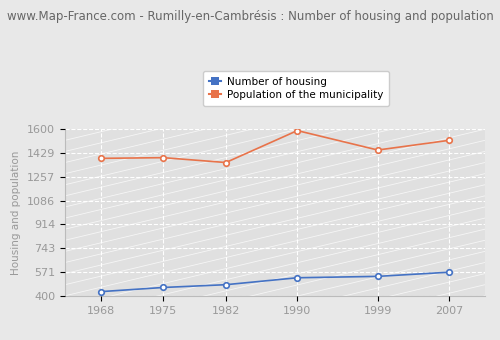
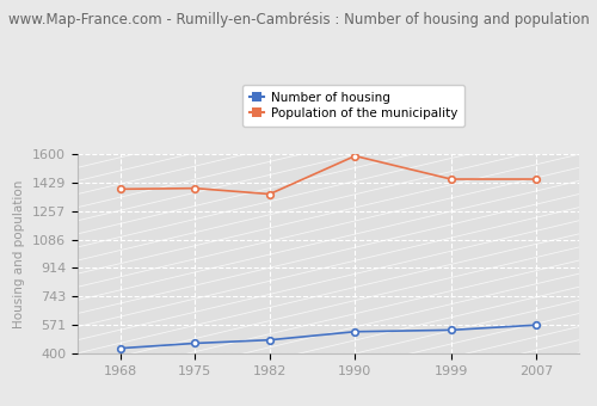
Population of the municipality/2007: 1520 -> 1450
